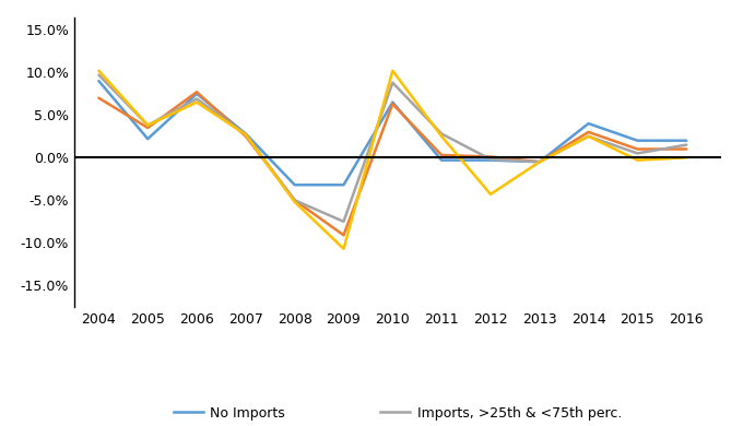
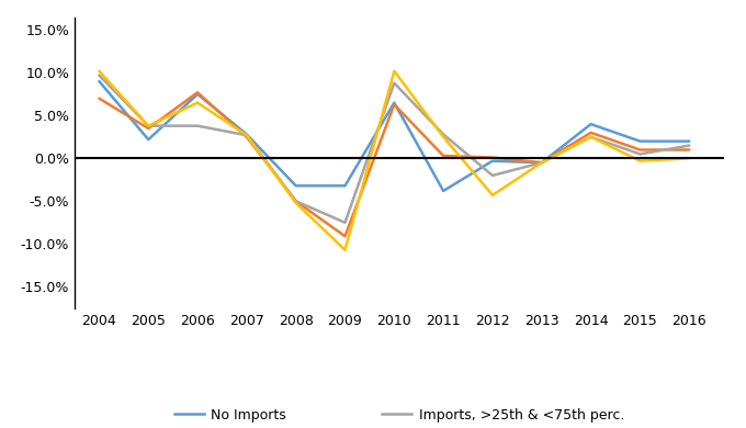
Imports, >25th & <75th perc./2006: 6.9% -> 3.8%
No Imports/2011: -0.3% -> -3.8%
Imports, >25th & <75th perc./2012: -0.2% -> -2.0%
